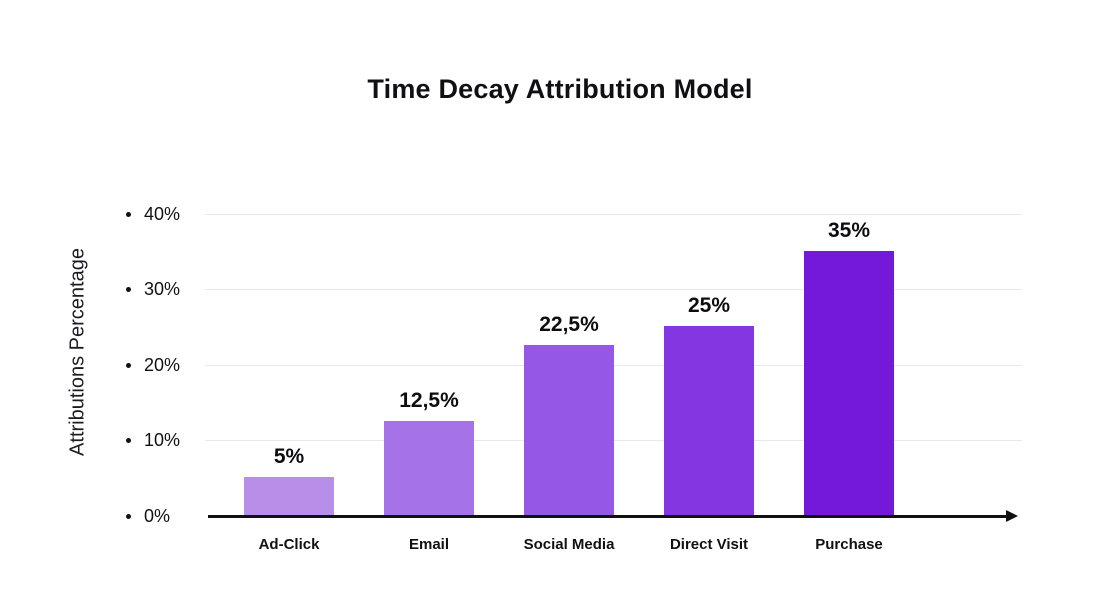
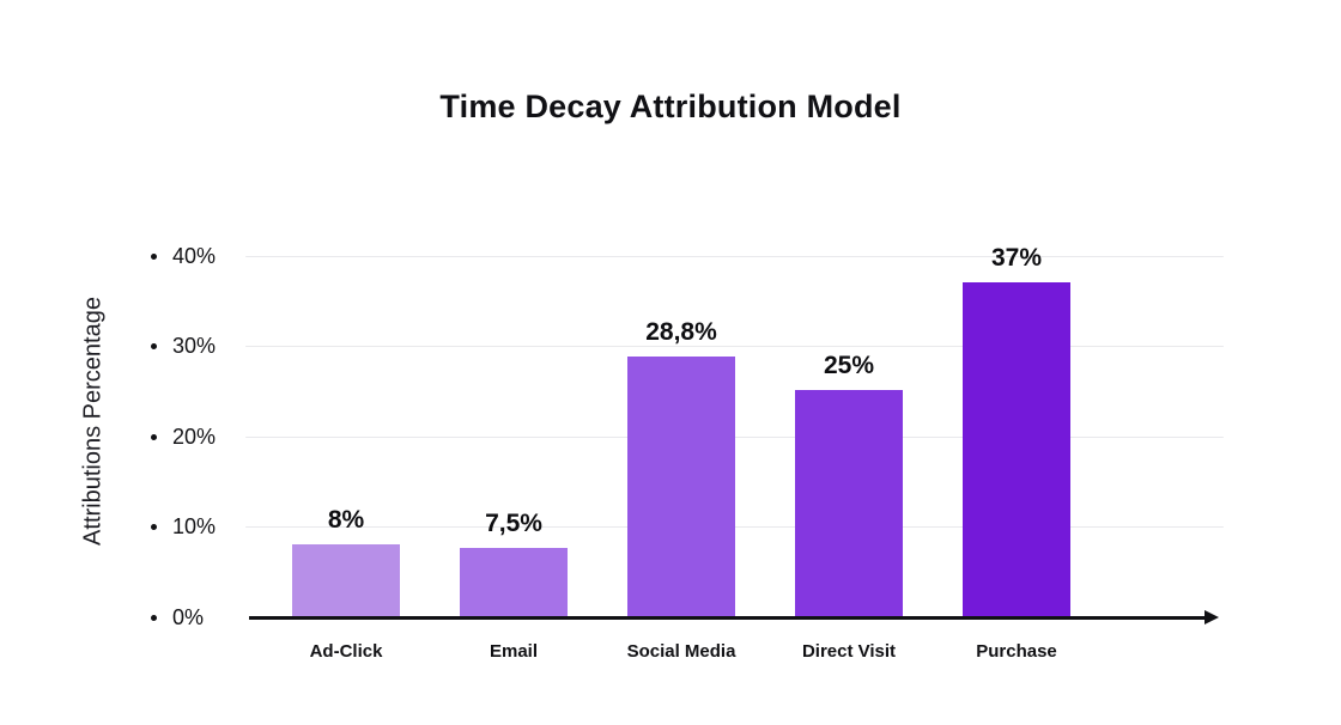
Ad-Click: 5% -> 8%
Email: 12,5% -> 7,5%
Social Media: 22,5% -> 28,8%
Purchase: 35% -> 37%
